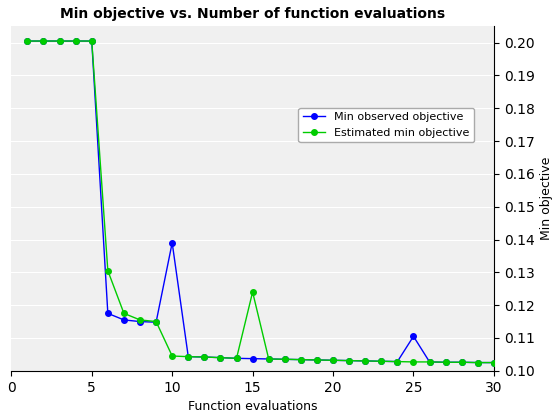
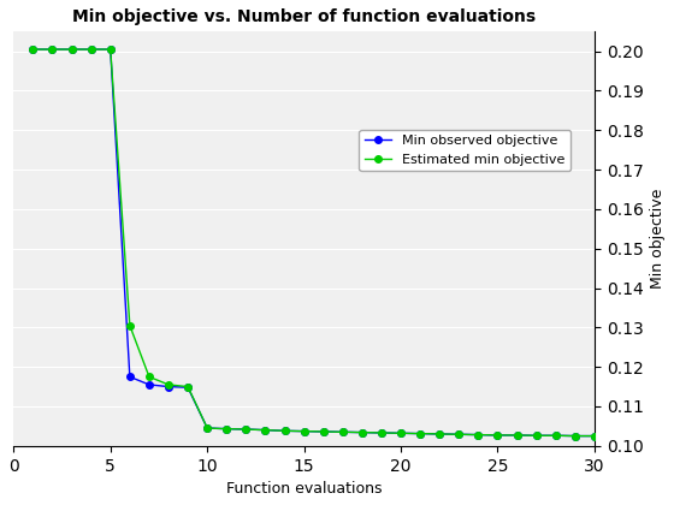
Min observed objective/10: 0.1390 -> 0.1045
Estimated min objective/15: 0.1240 -> 0.1037
Min observed objective/25: 0.1105 -> 0.1027
